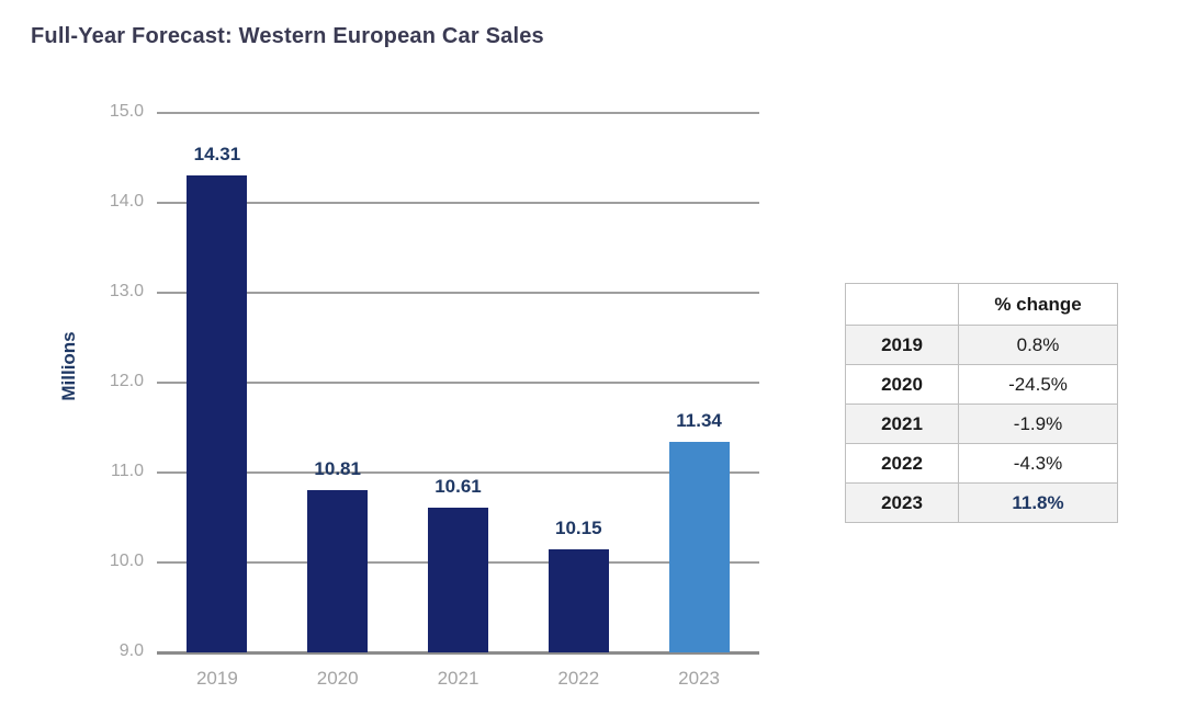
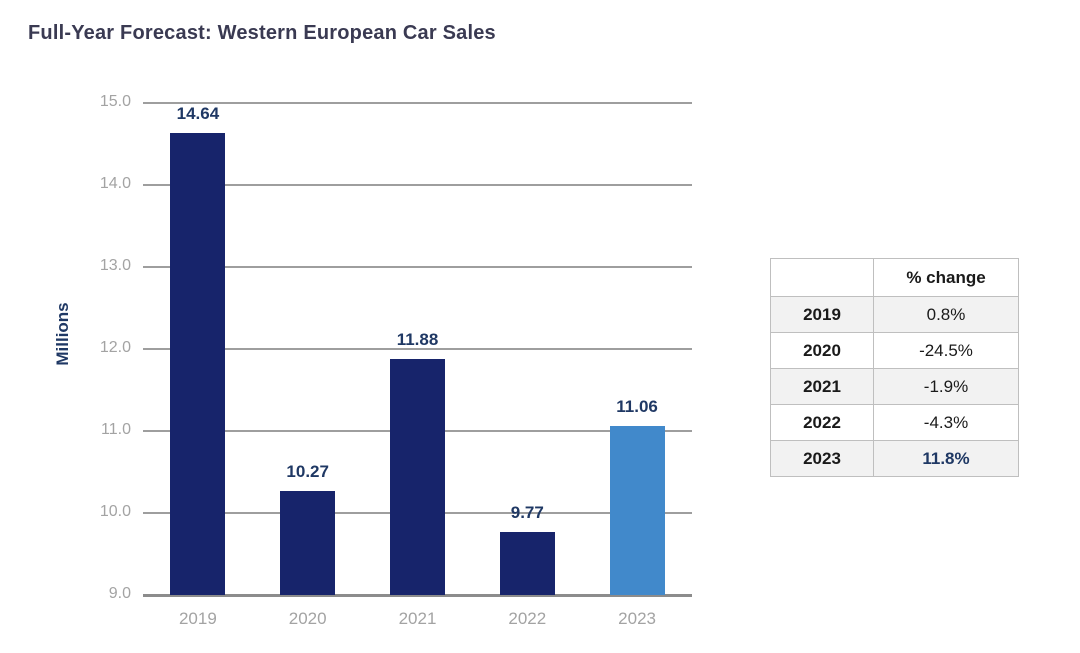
2019: 14.31 -> 14.64
2020: 10.81 -> 10.27
2021: 10.61 -> 11.88
2022: 10.15 -> 9.77
2023: 11.34 -> 11.06
